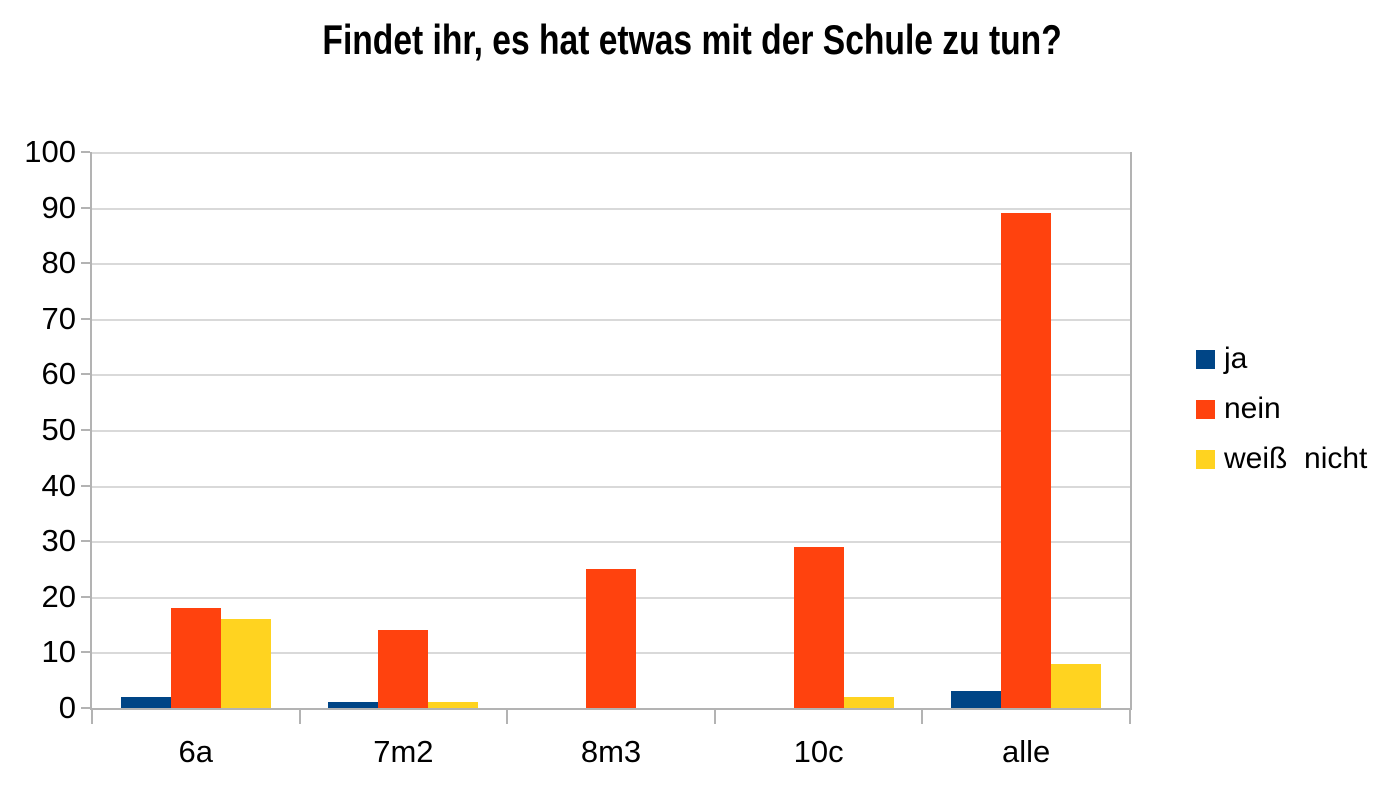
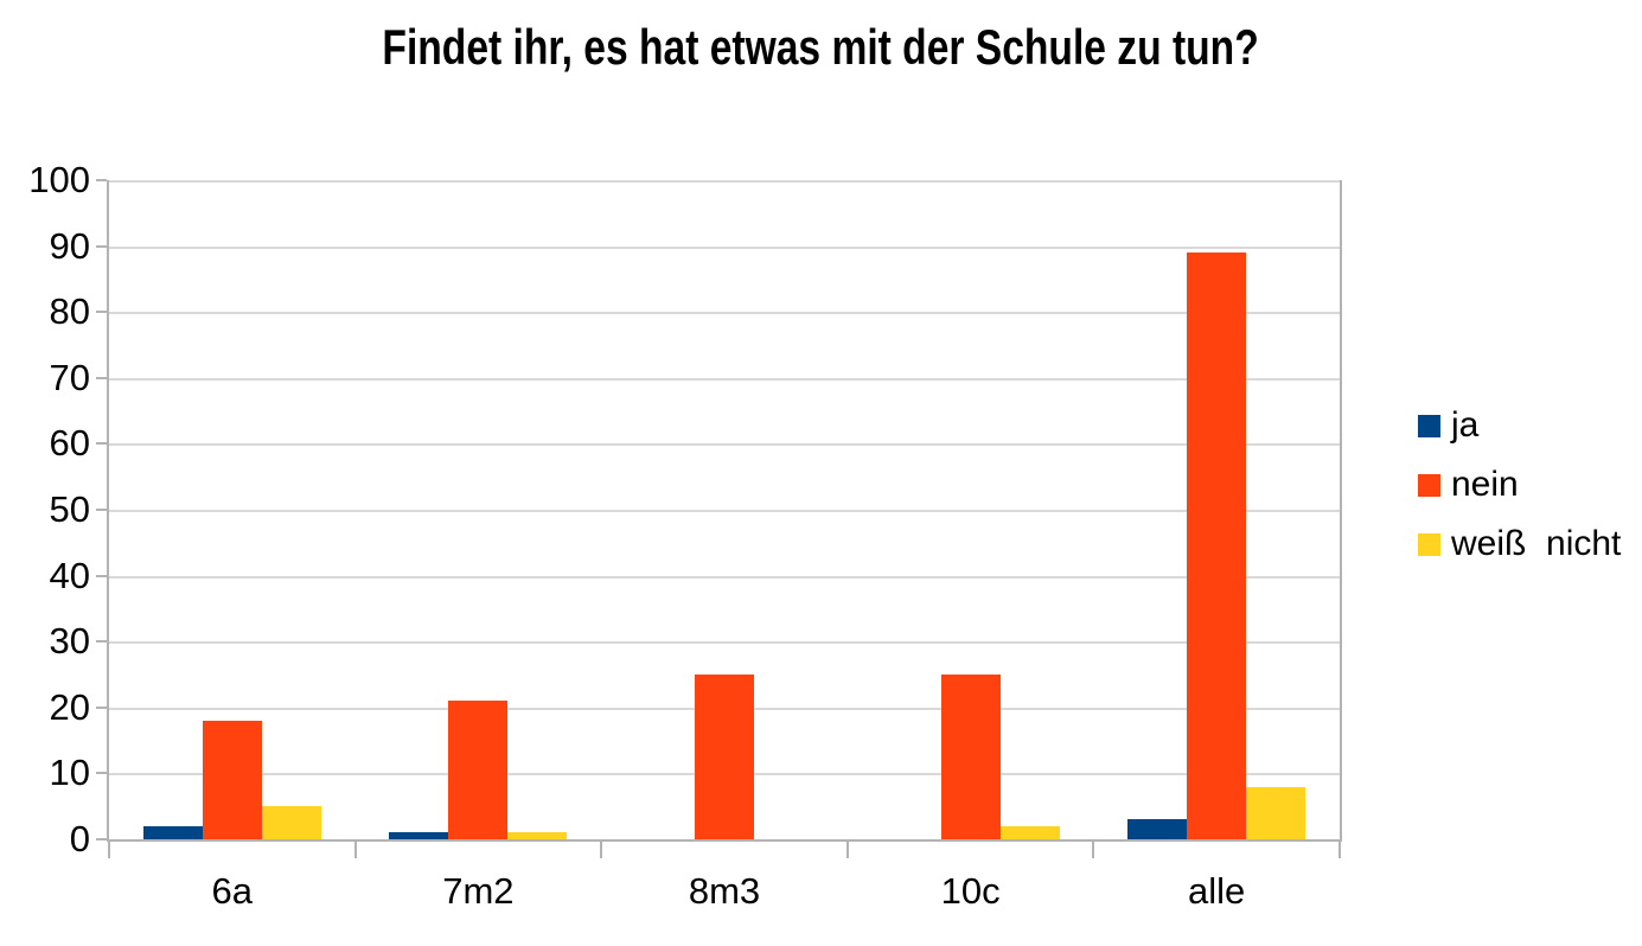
weiß nicht/6a: 16 -> 5
nein/7m2: 14 -> 21
nein/10c: 29 -> 25
